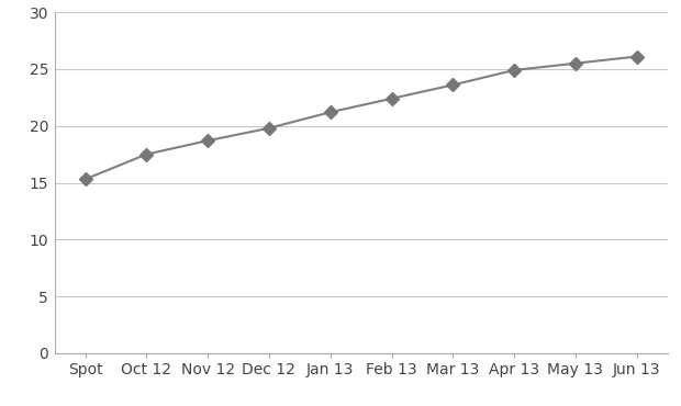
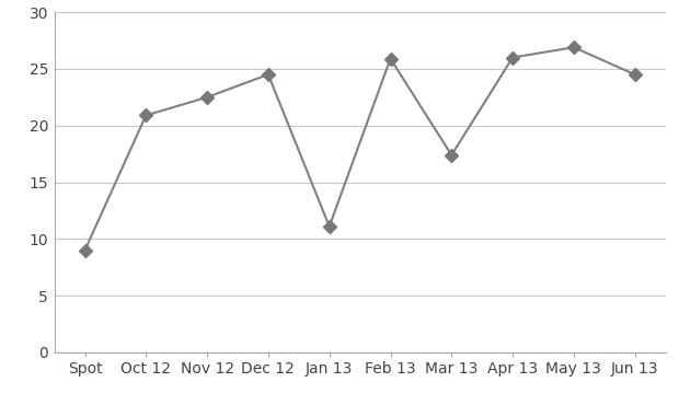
Spot: 15.3 -> 9.0
Oct 12: 17.5 -> 20.9
Nov 12: 18.7 -> 22.5
Dec 12: 19.8 -> 24.5
Jan 13: 21.2 -> 11.1
Feb 13: 22.4 -> 25.9
Mar 13: 23.6 -> 17.4
Apr 13: 24.9 -> 26.0
May 13: 25.5 -> 26.9
Jun 13: 26.1 -> 24.5
